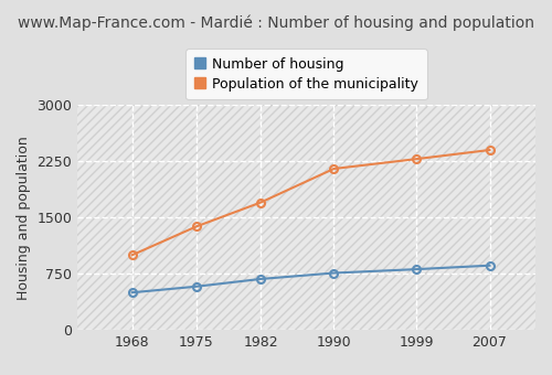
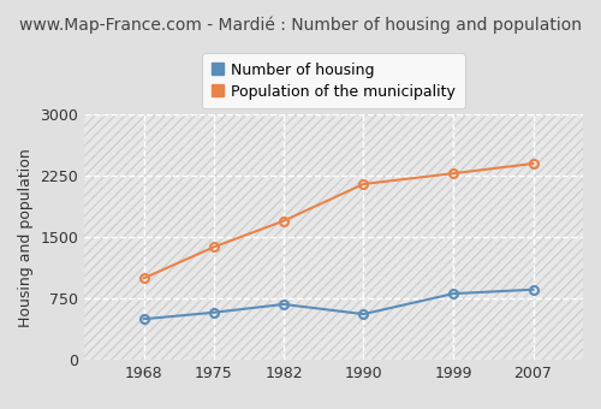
Number of housing/1990: 760 -> 560
